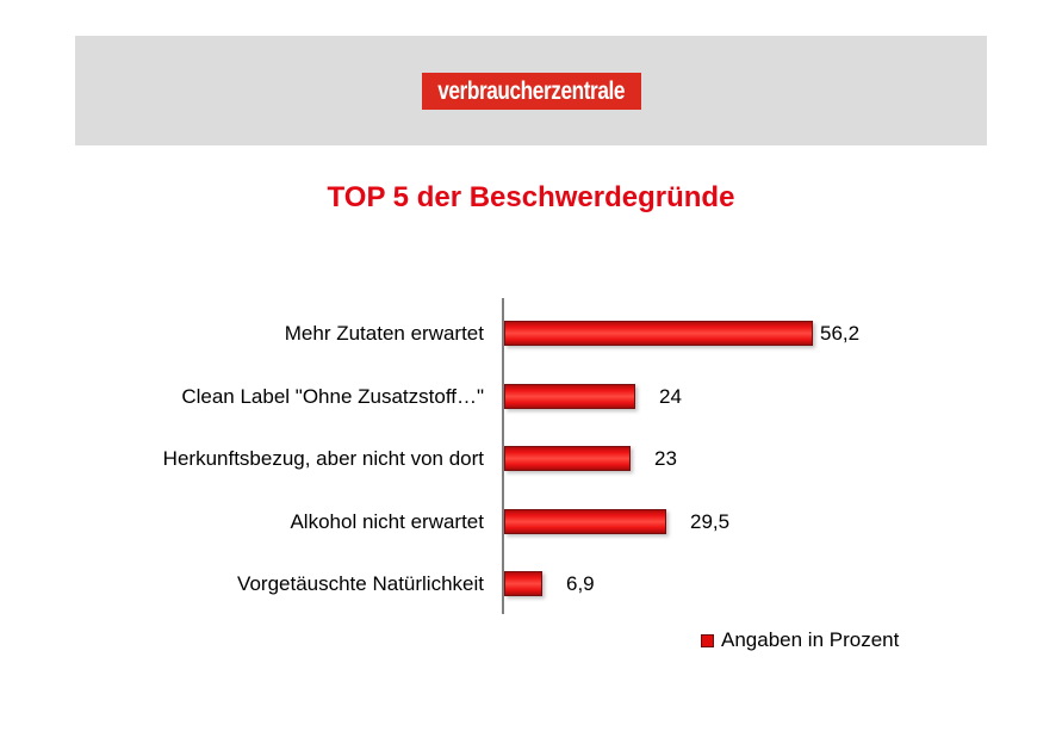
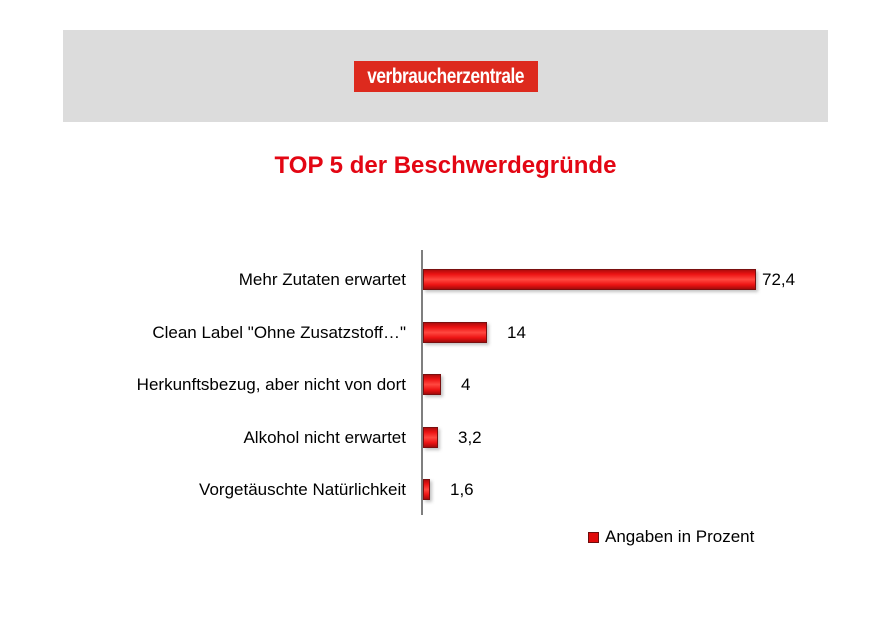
Mehr Zutaten erwartet: 56,2 -> 72,4
Clean Label "Ohne Zusatzstoff…": 24 -> 14
Herkunftsbezug, aber nicht von dort: 23 -> 4
Alkohol nicht erwartet: 29,5 -> 3,2
Vorgetäuschte Natürlichkeit: 6,9 -> 1,6
